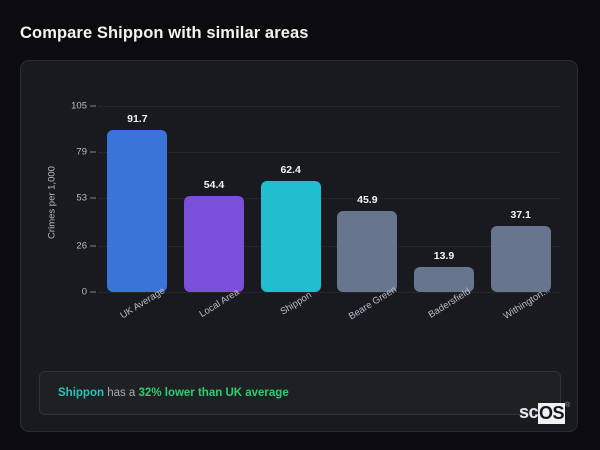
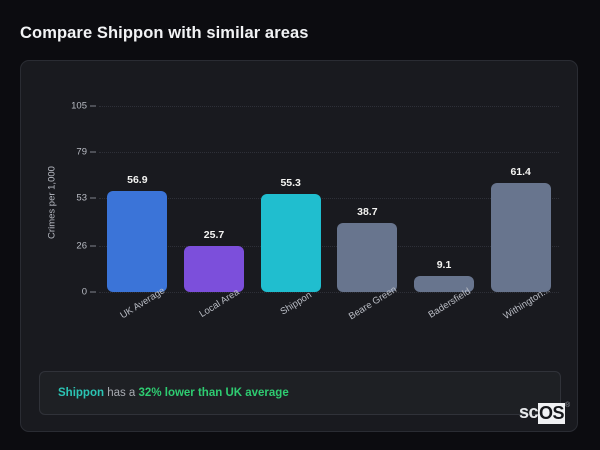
UK Average: 91.7 -> 56.9
Local Area: 54.4 -> 25.7
Shippon: 62.4 -> 55.3
Beare Green: 45.9 -> 38.7
Badersfield: 13.9 -> 9.1
Withington...: 37.1 -> 61.4
